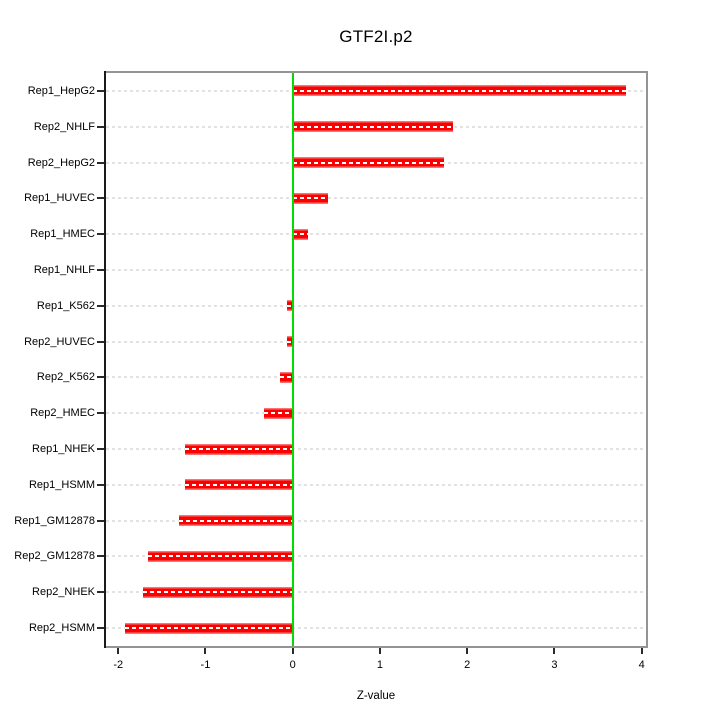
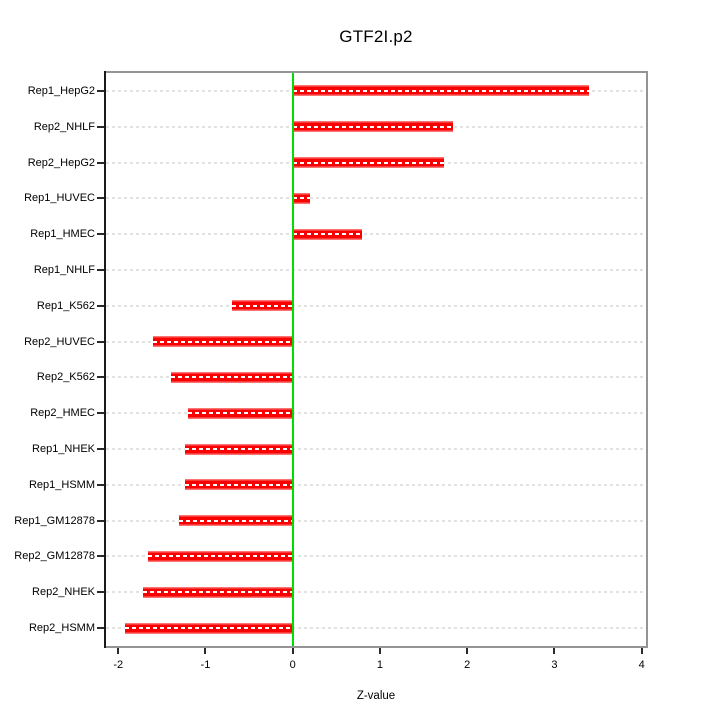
Rep1_HepG2: 3.8 -> 3.4
Rep1_HUVEC: 0.4 -> 0.2
Rep1_HMEC: 0.2 -> 0.8
Rep1_K562: -0.1 -> -0.7
Rep2_HUVEC: -0.1 -> -1.6
Rep2_K562: -0.1 -> -1.4
Rep2_HMEC: -0.3 -> -1.2
